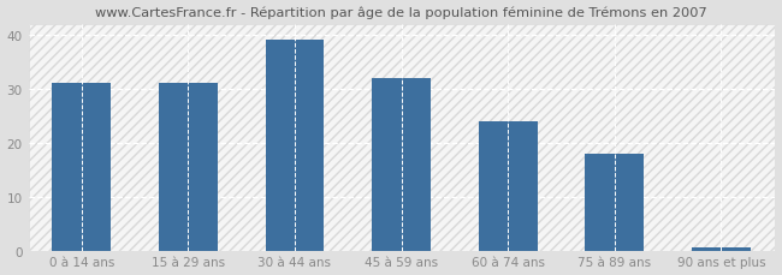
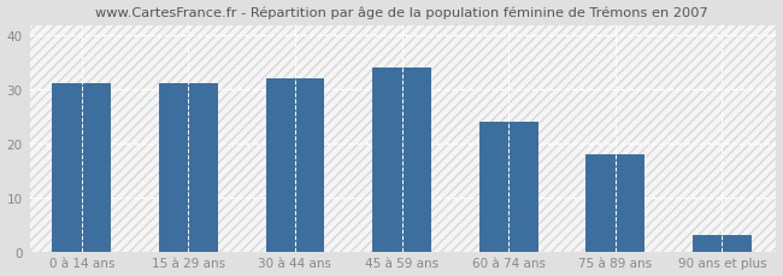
30 à 44 ans: 39.0 -> 32.0
45 à 59 ans: 32.0 -> 34.0
90 ans et plus: 0.5 -> 3.0
